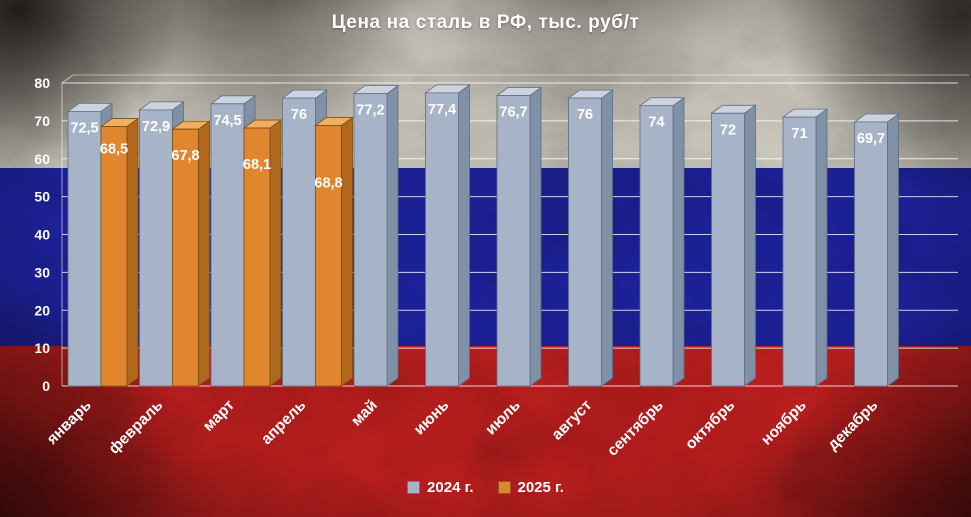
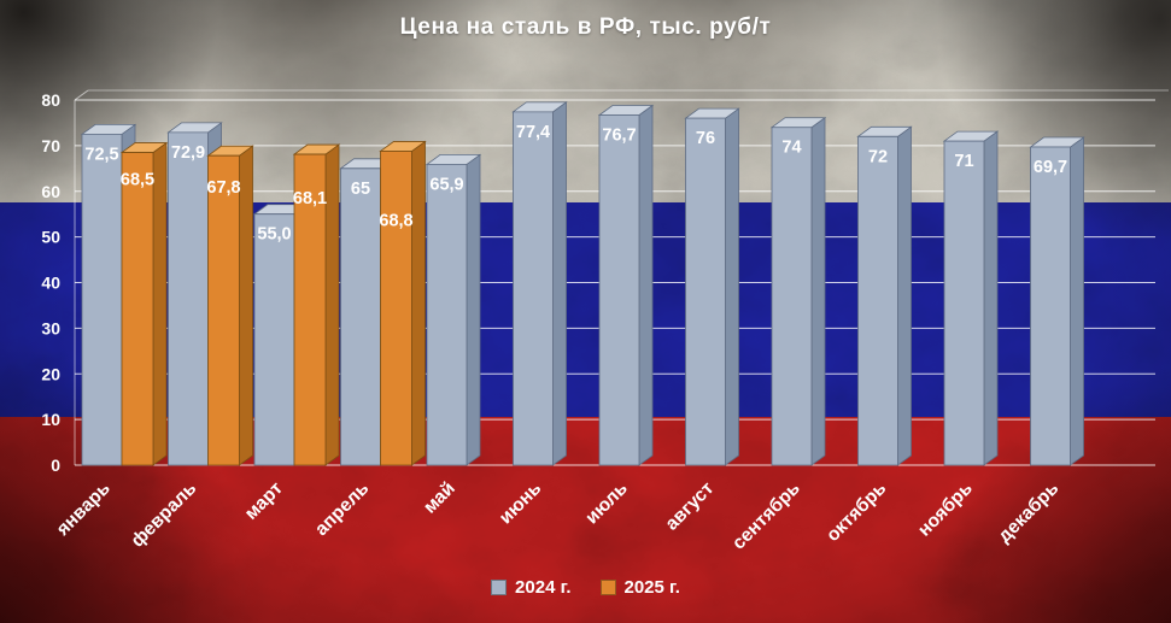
2024 г./март: 74,5 -> 55,0
2024 г./апрель: 76 -> 65
2024 г./май: 77,2 -> 65,9
